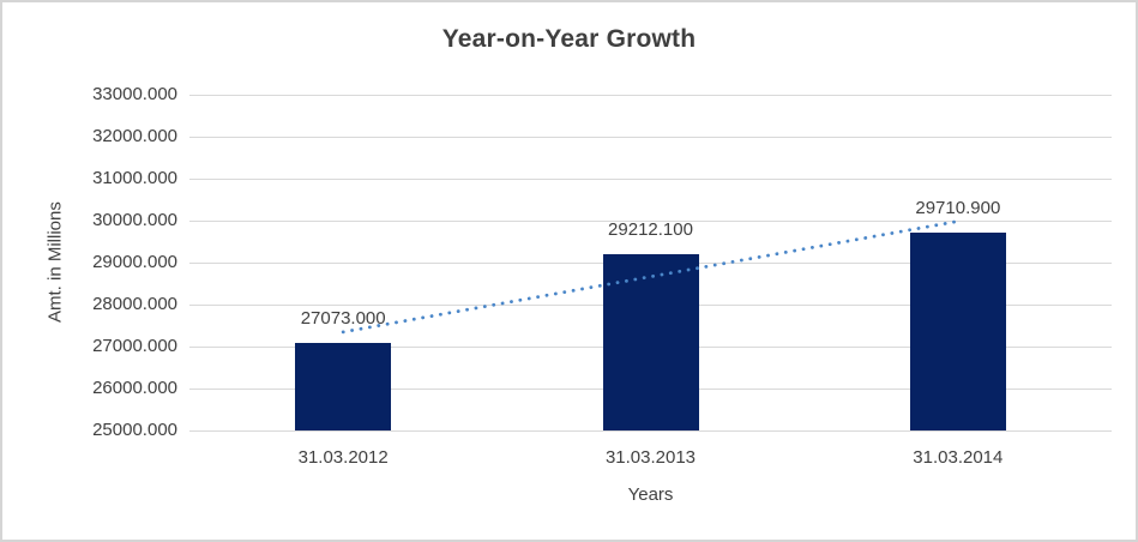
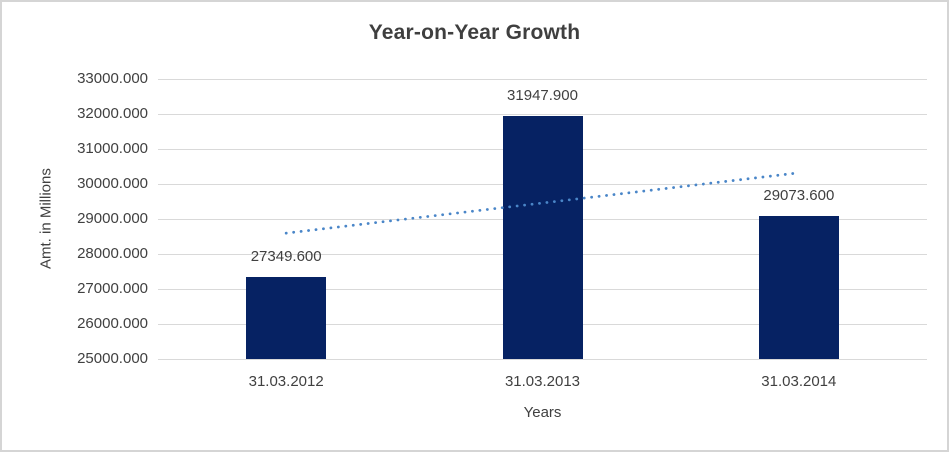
31.03.2012: 27073.000 -> 27349.600
31.03.2013: 29212.100 -> 31947.900
31.03.2014: 29710.900 -> 29073.600
